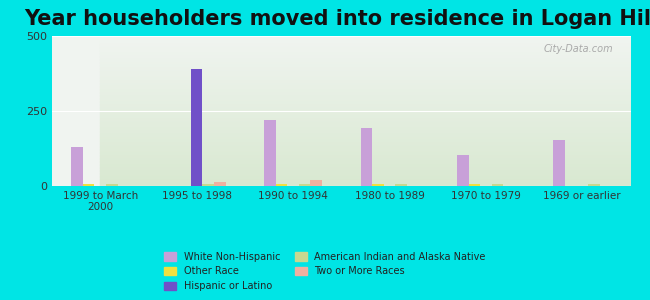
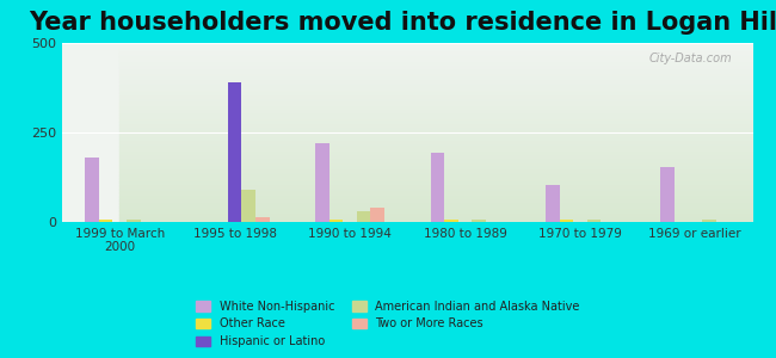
White Non-Hispanic/1999 to March 2000: 130 -> 180
American Indian and Alaska Native/1995 to 1998: 8 -> 90
American Indian and Alaska Native/1990 to 1994: 8 -> 30
Two or More Races/1990 to 1994: 20 -> 40
